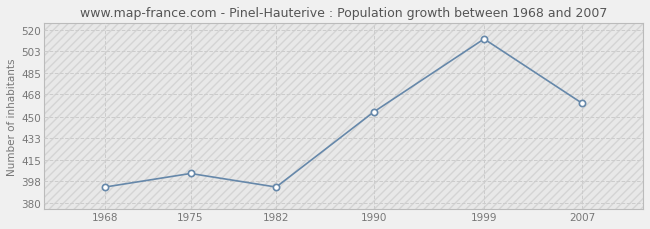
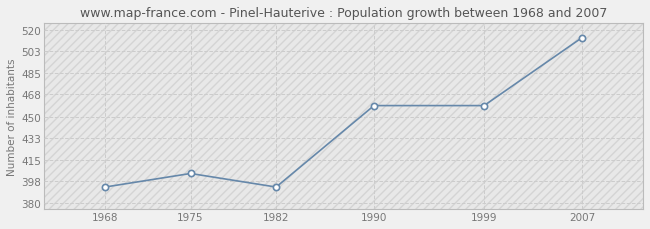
1990: 454 -> 459
1999: 513 -> 459
2007: 461 -> 514
